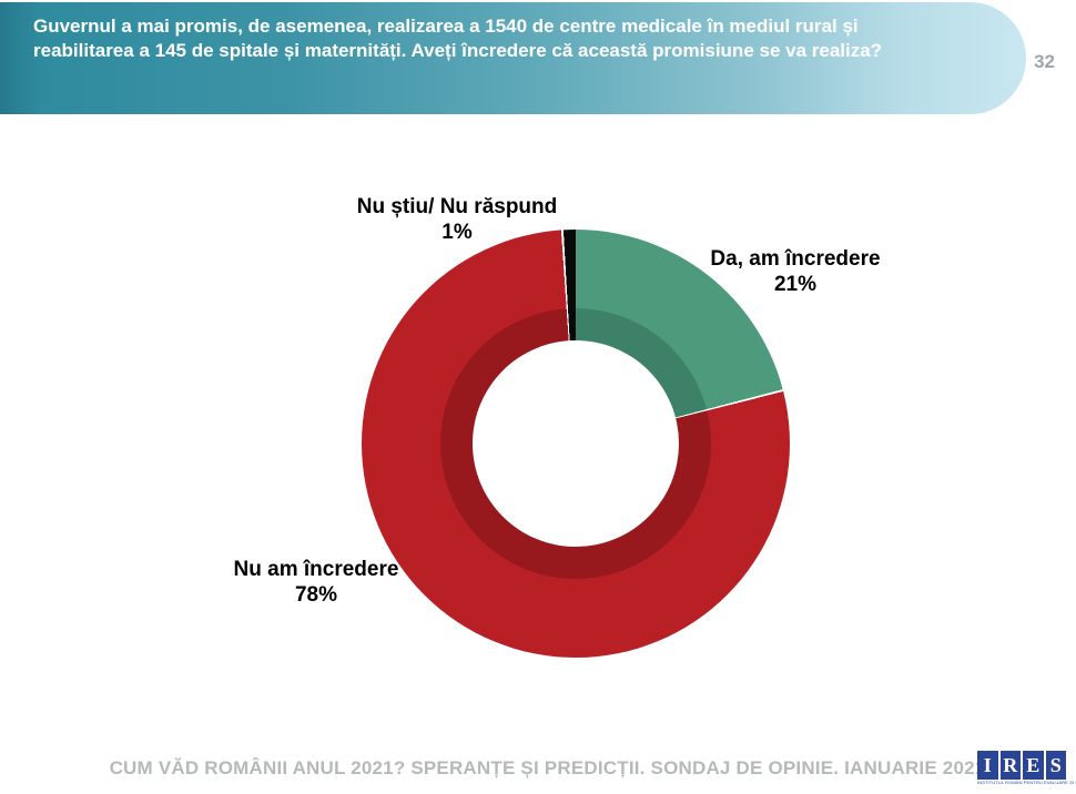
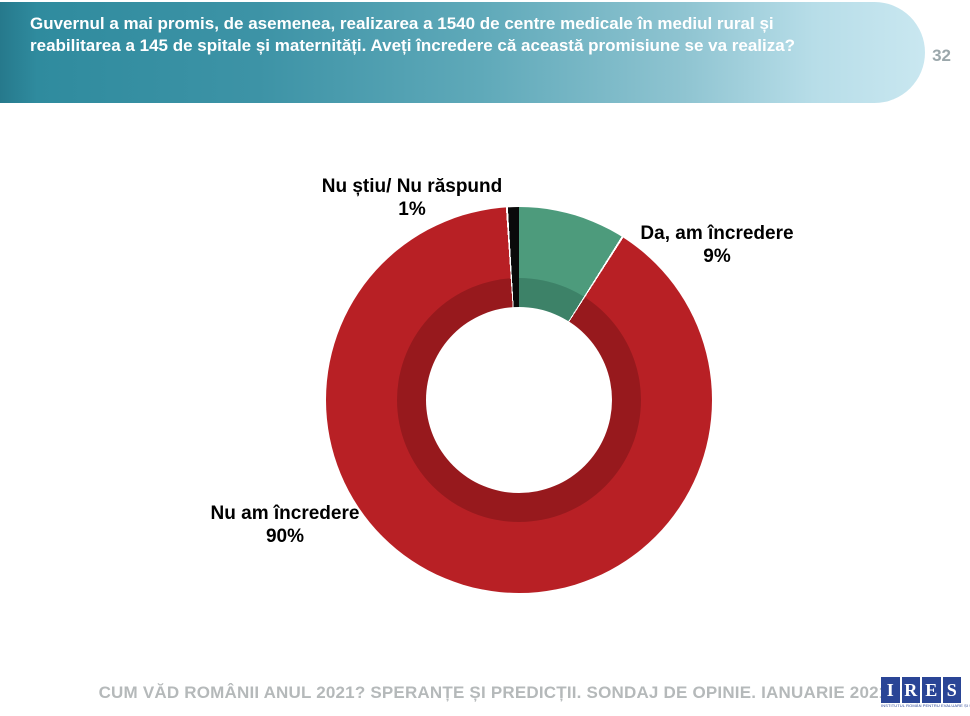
Da, am încredere: 21% -> 9%
Nu am încredere: 78% -> 90%
